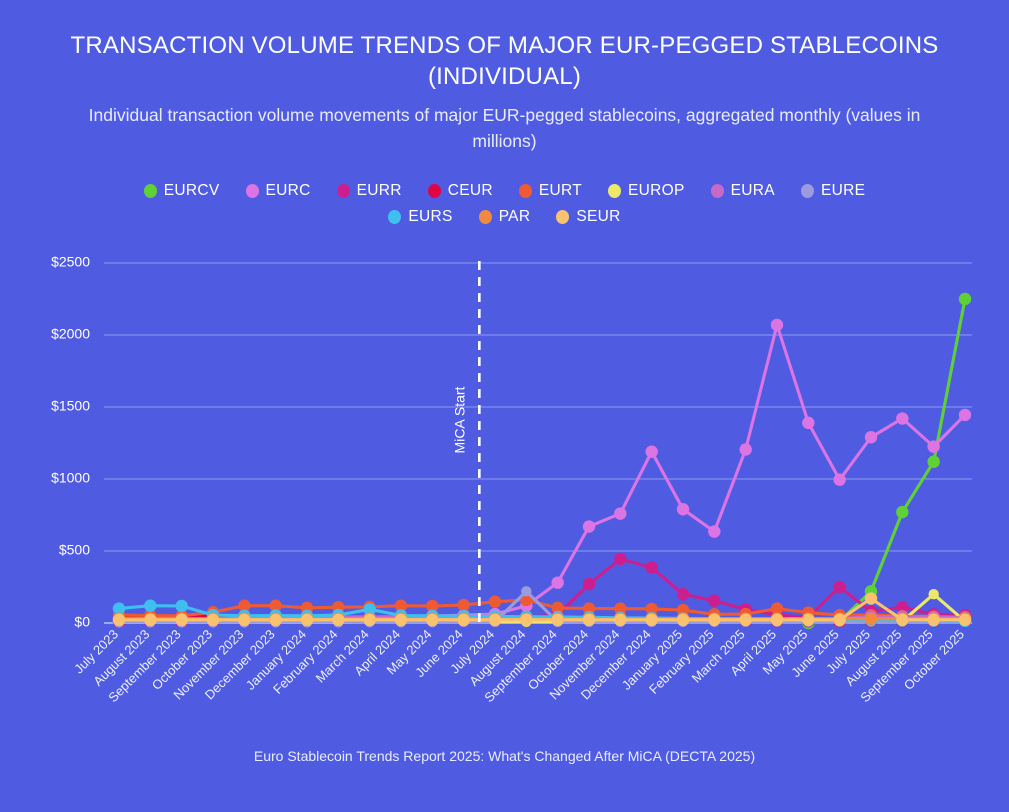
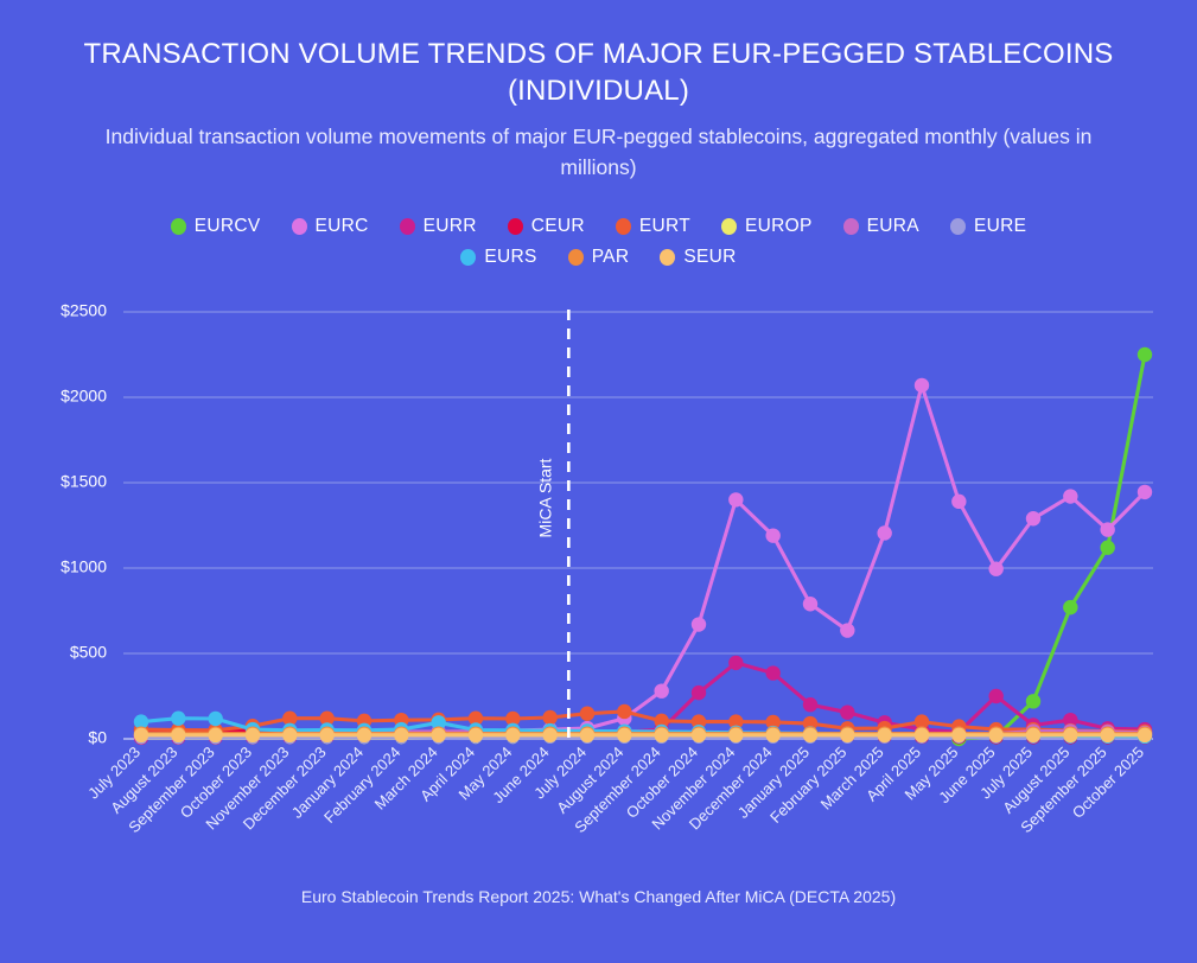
EURE/August 2024: $220 -> $10
EURC/November 2024: $760 -> $1400
SEUR/July 2025: $170 -> $20
EUROP/September 2025: $200 -> $10
